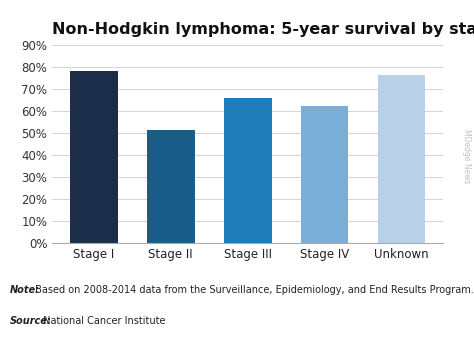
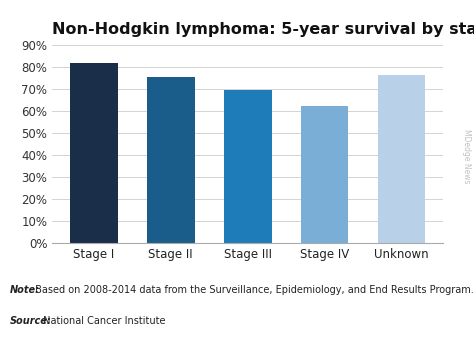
Stage I: 78.0% -> 82.0%
Stage II: 51.5% -> 75.5%
Stage III: 66.0% -> 69.5%
